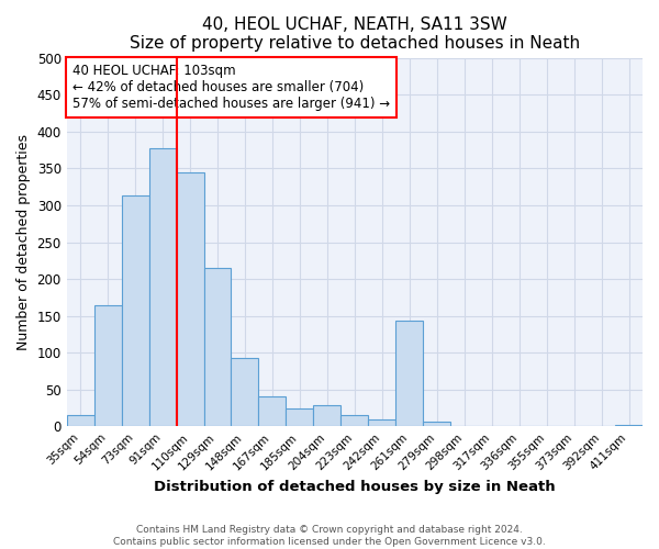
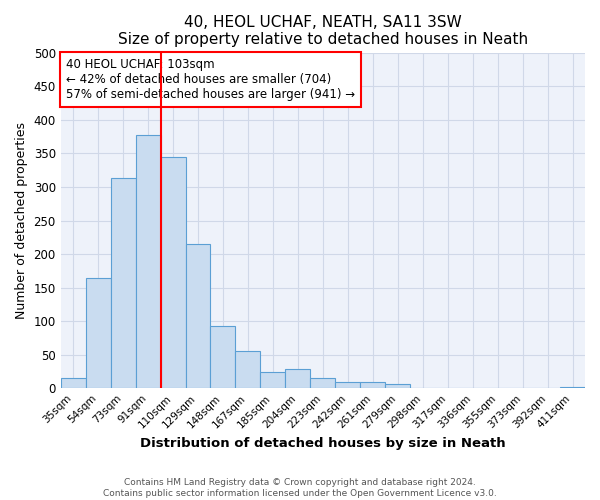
167sqm: 40 -> 55
261sqm: 144 -> 9
